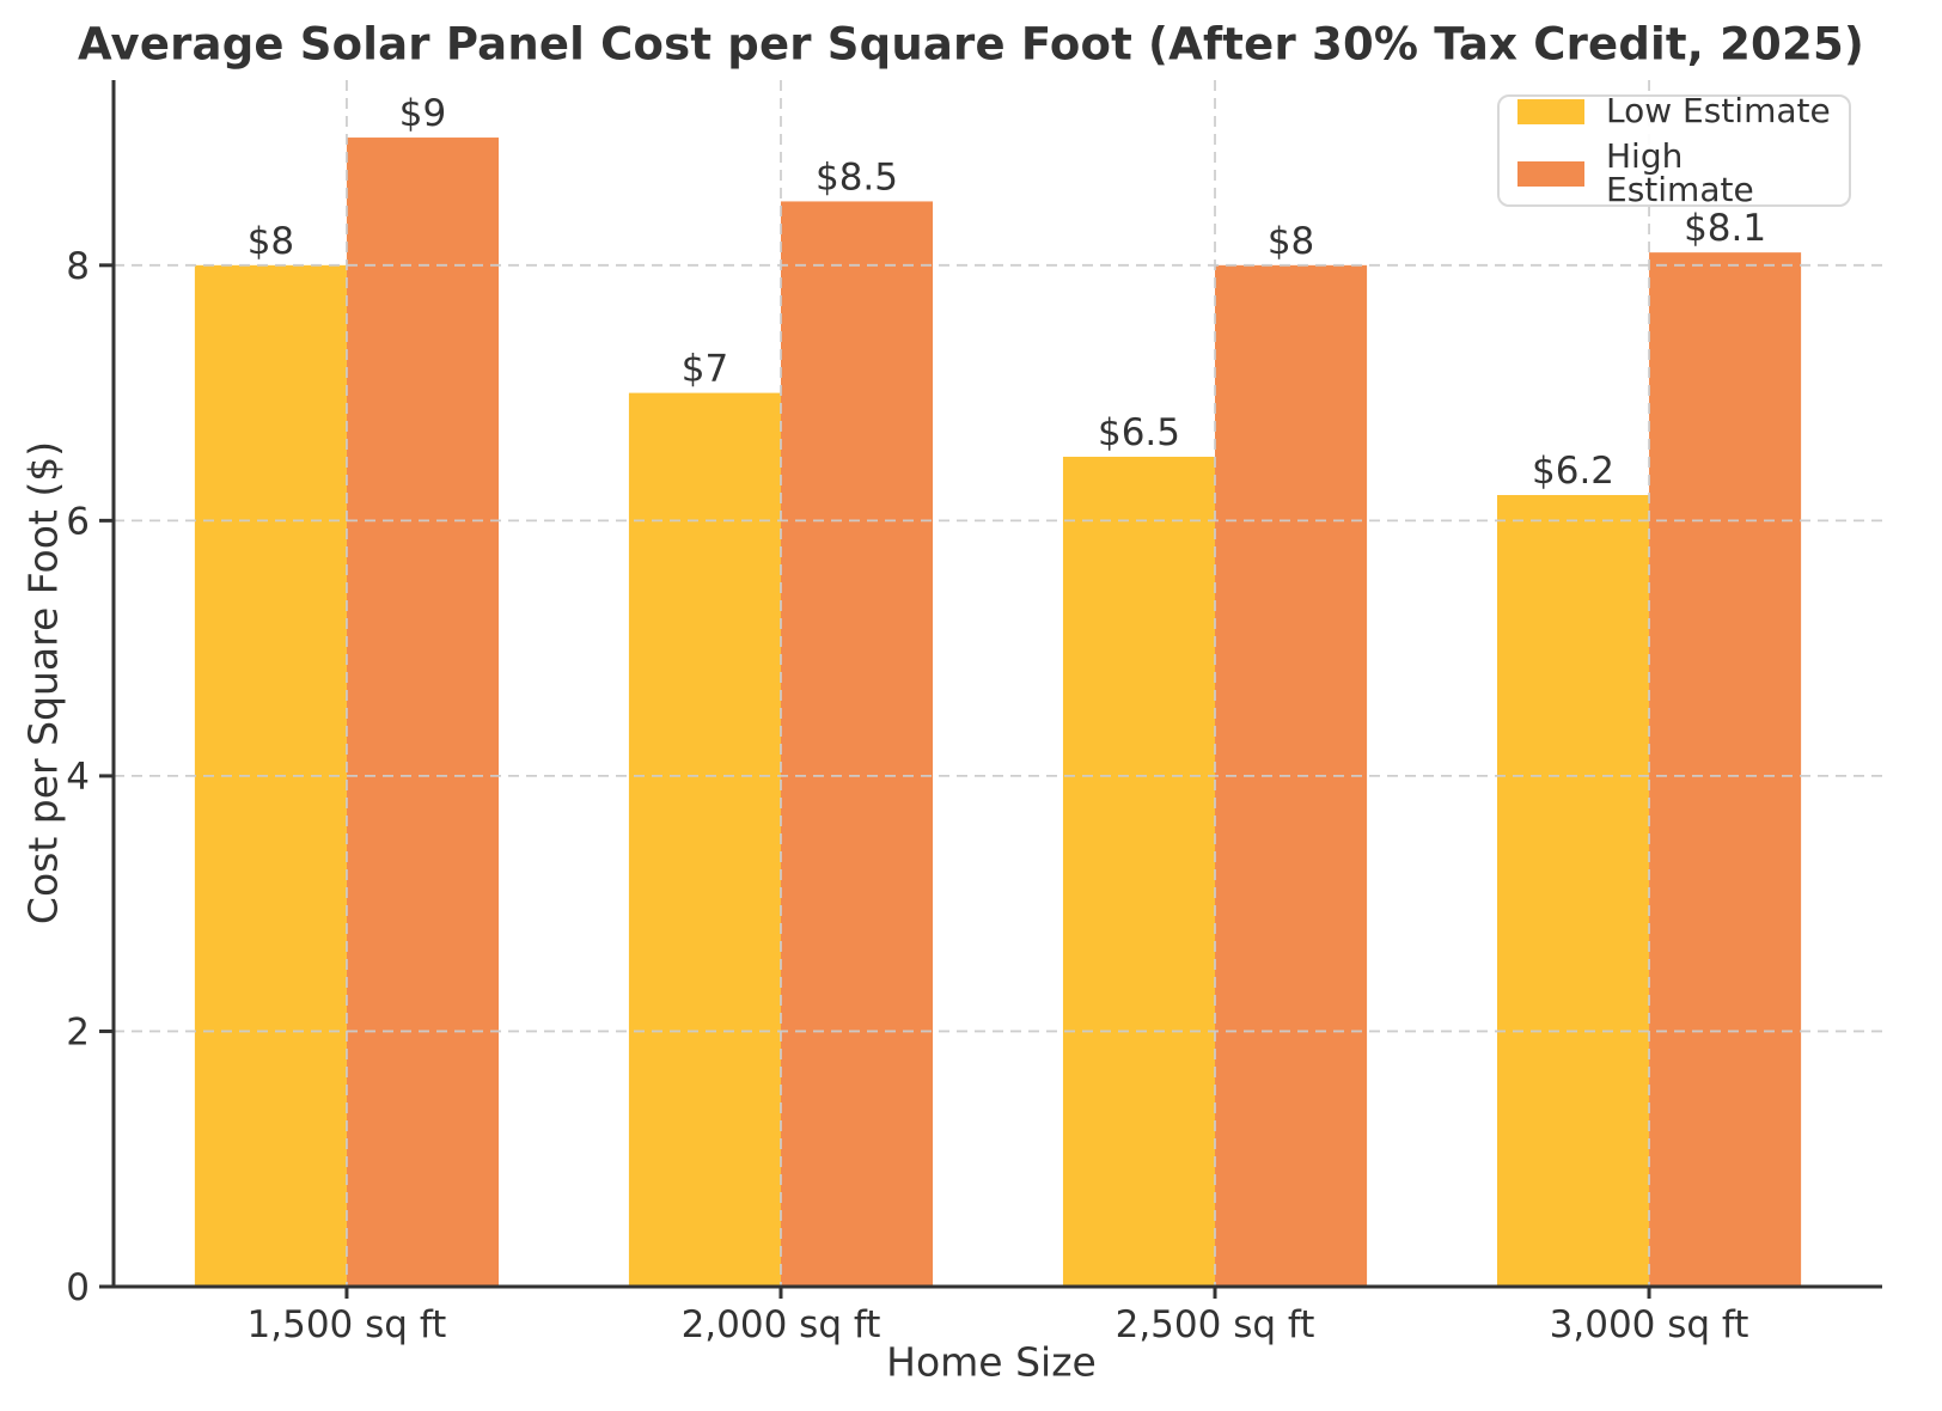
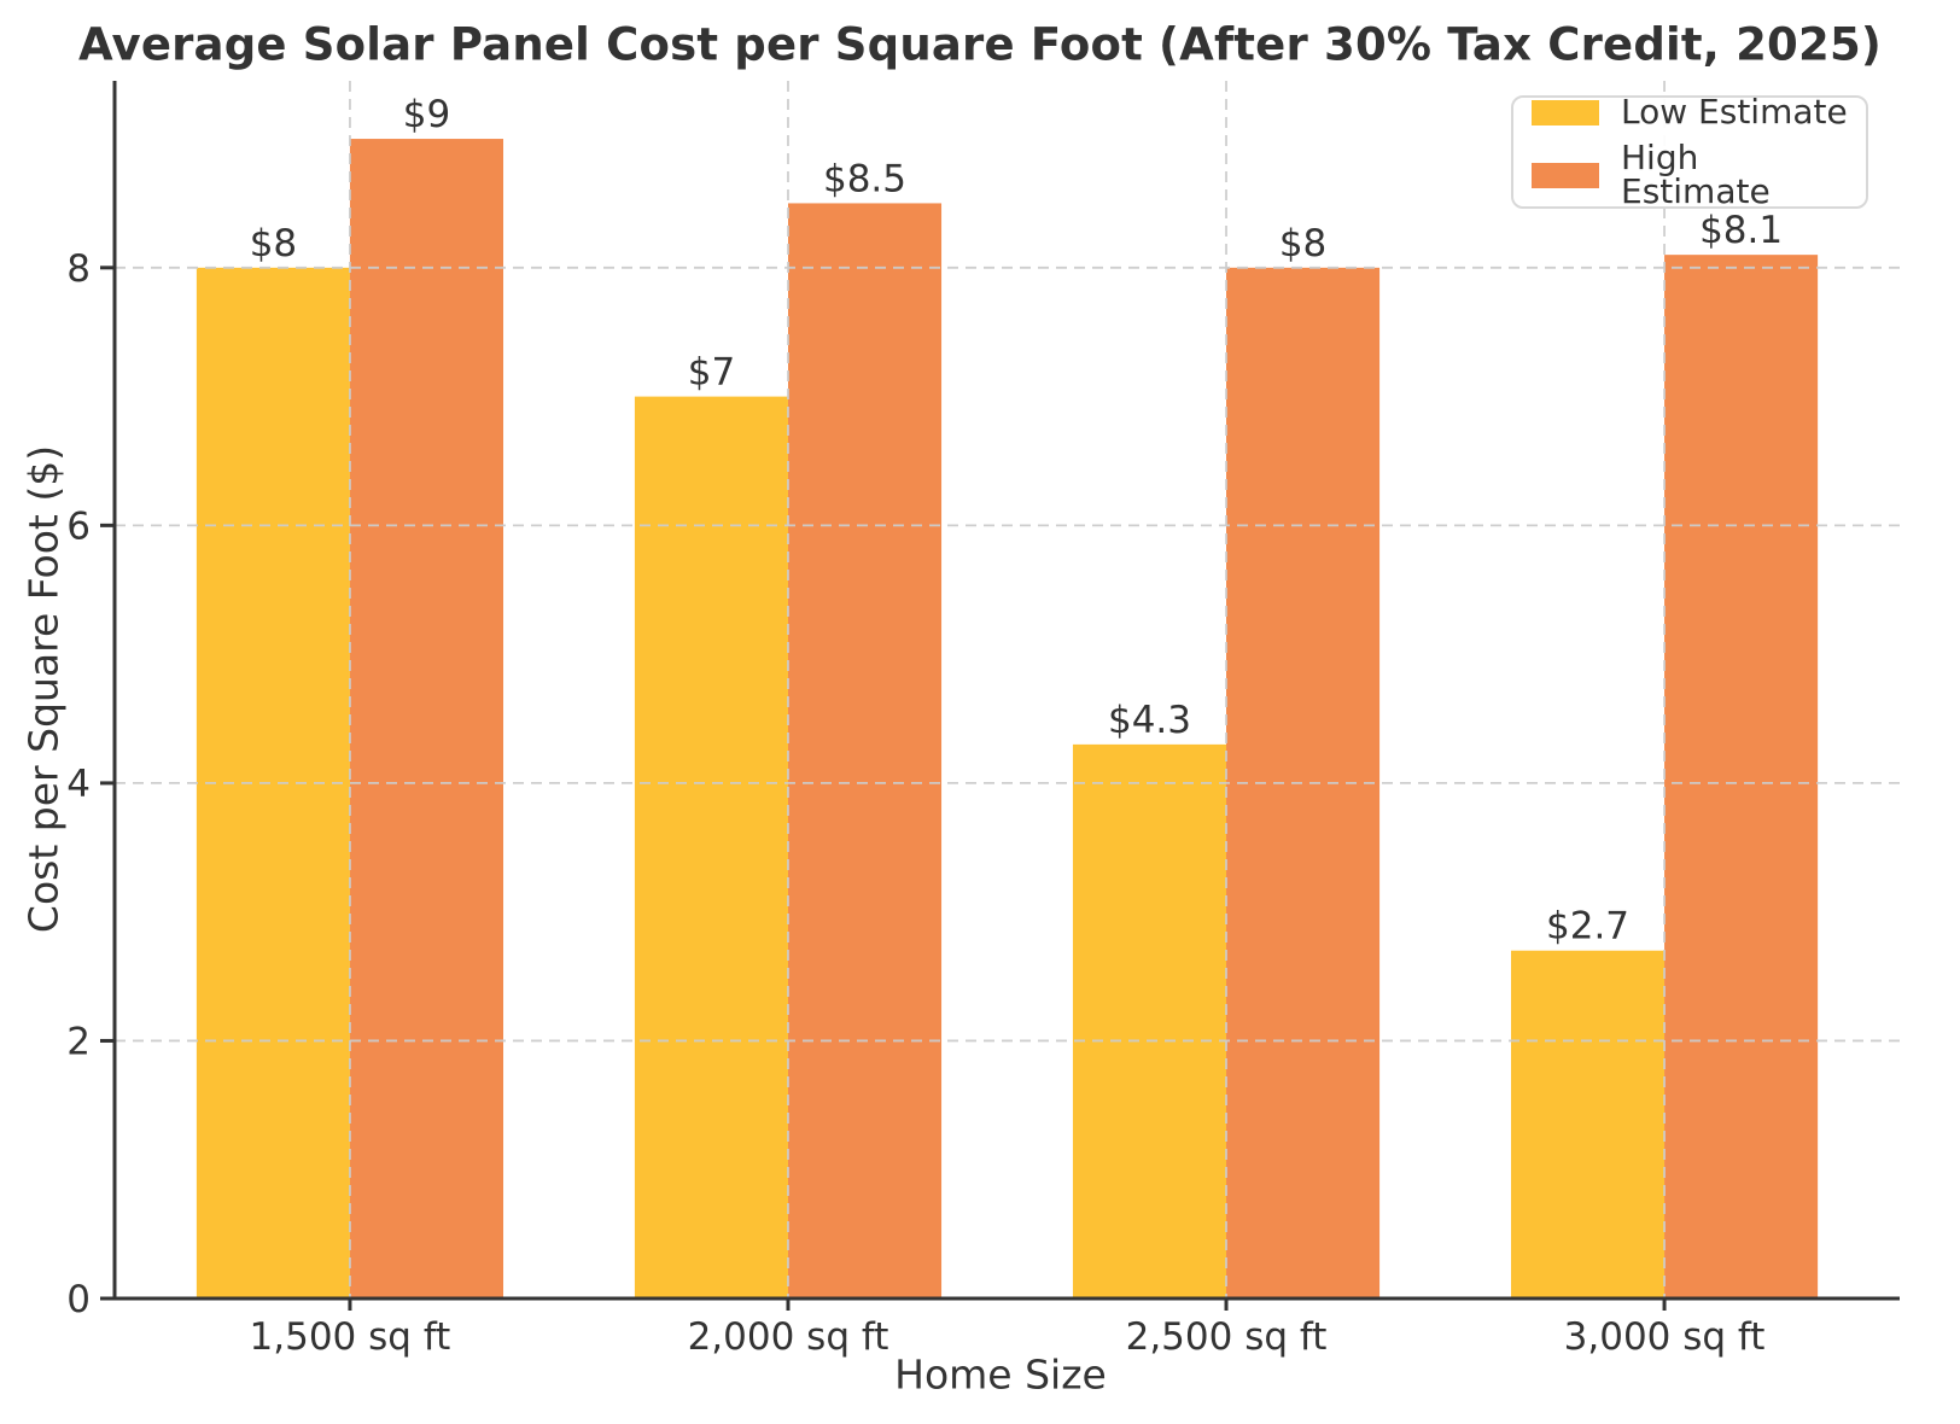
Low Estimate/2,500 sq ft: $6.5 -> $4.3
Low Estimate/3,000 sq ft: $6.2 -> $2.7
